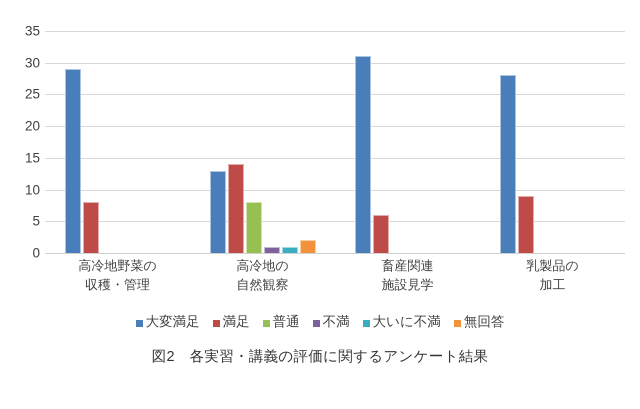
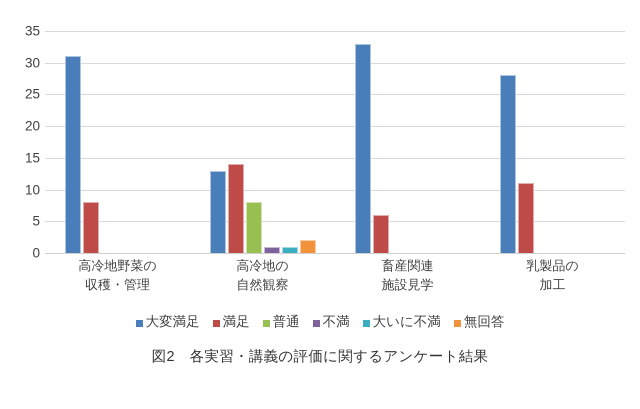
大変満足/高冷地野菜の 収穫・管理: 29 -> 31
大変満足/畜産関連 施設見学: 31 -> 33
満足/乳製品の 加工: 9 -> 11
